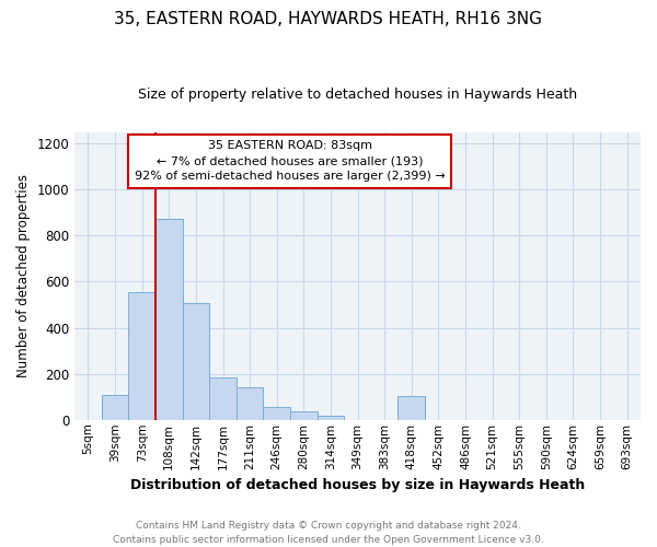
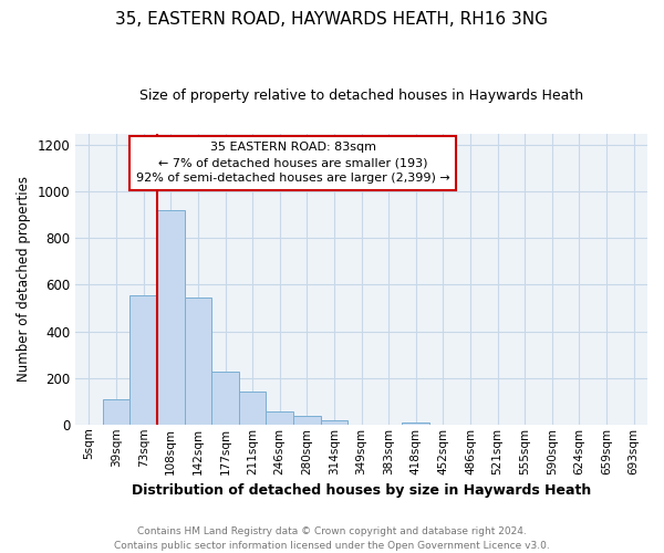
108sqm: 875 -> 920
142sqm: 505 -> 545
177sqm: 185 -> 225
418sqm: 105 -> 8
